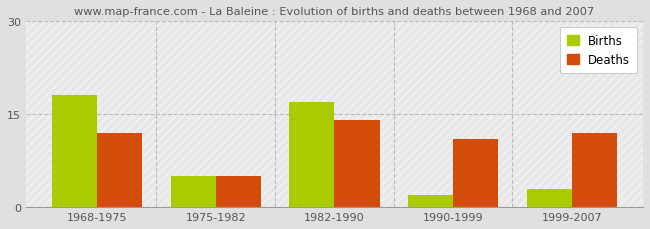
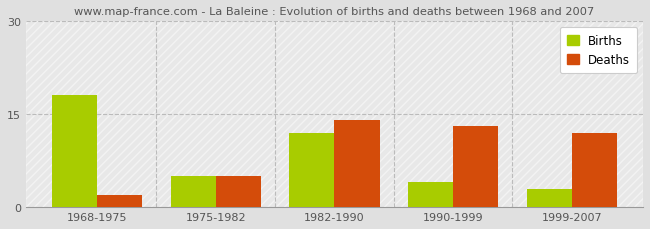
Deaths/1968-1975: 12 -> 2
Births/1982-1990: 17 -> 12
Births/1990-1999: 2 -> 4
Deaths/1990-1999: 11 -> 13
